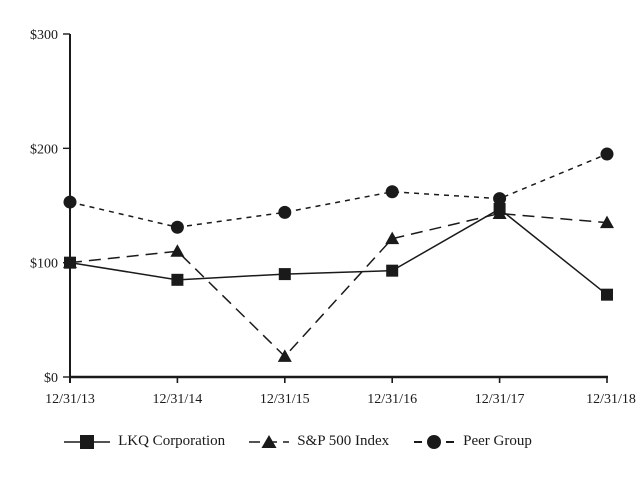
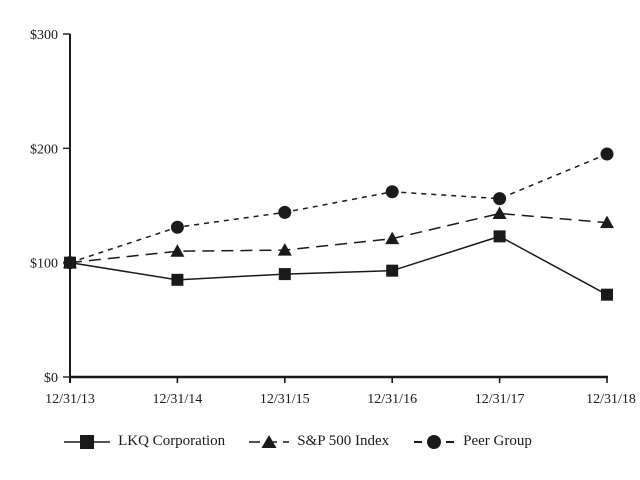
Peer Group/12/31/13: $153 -> $100
S&P 500 Index/12/31/15: $18 -> $111
LKQ Corporation/12/31/17: $147 -> $123
